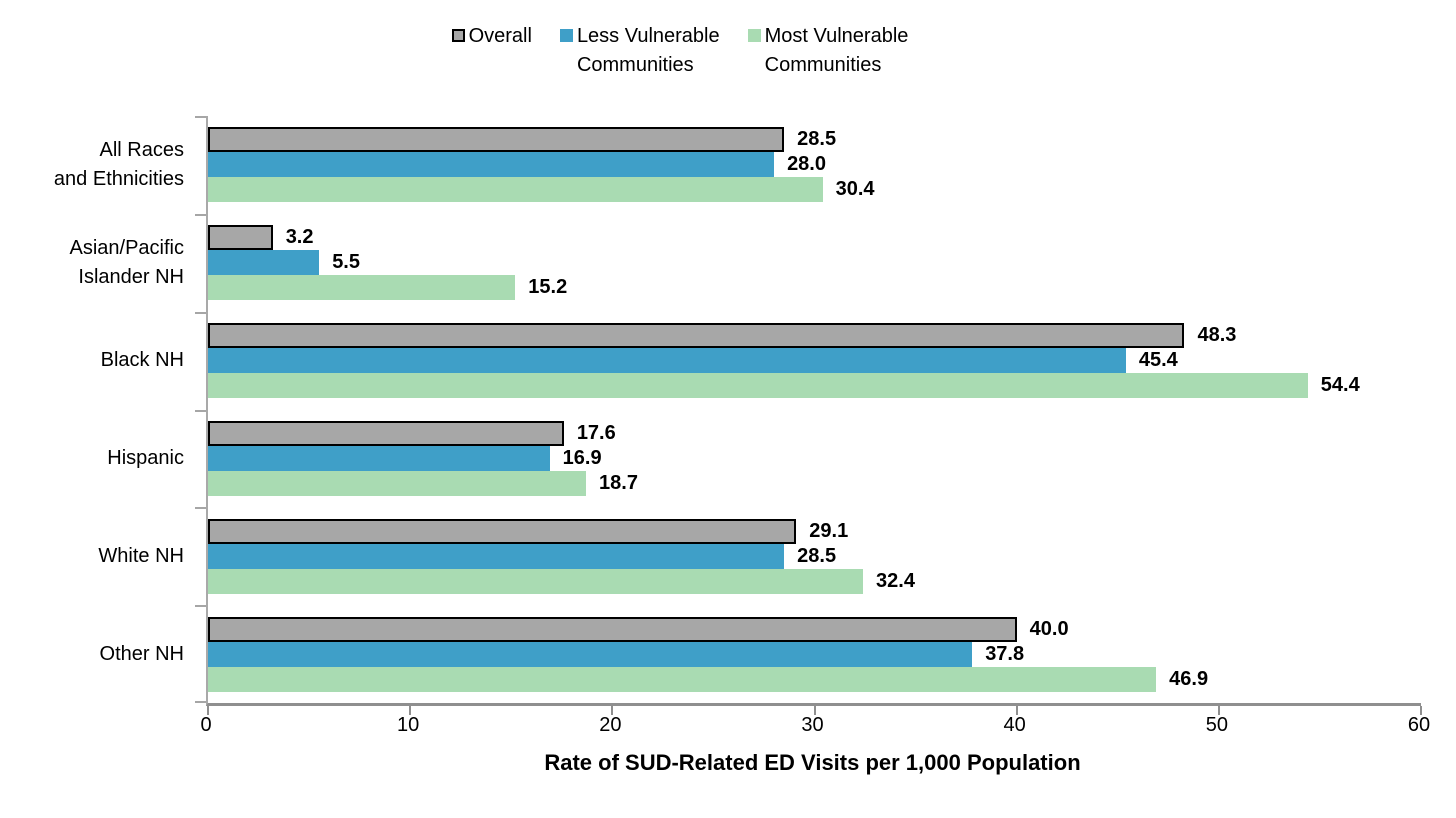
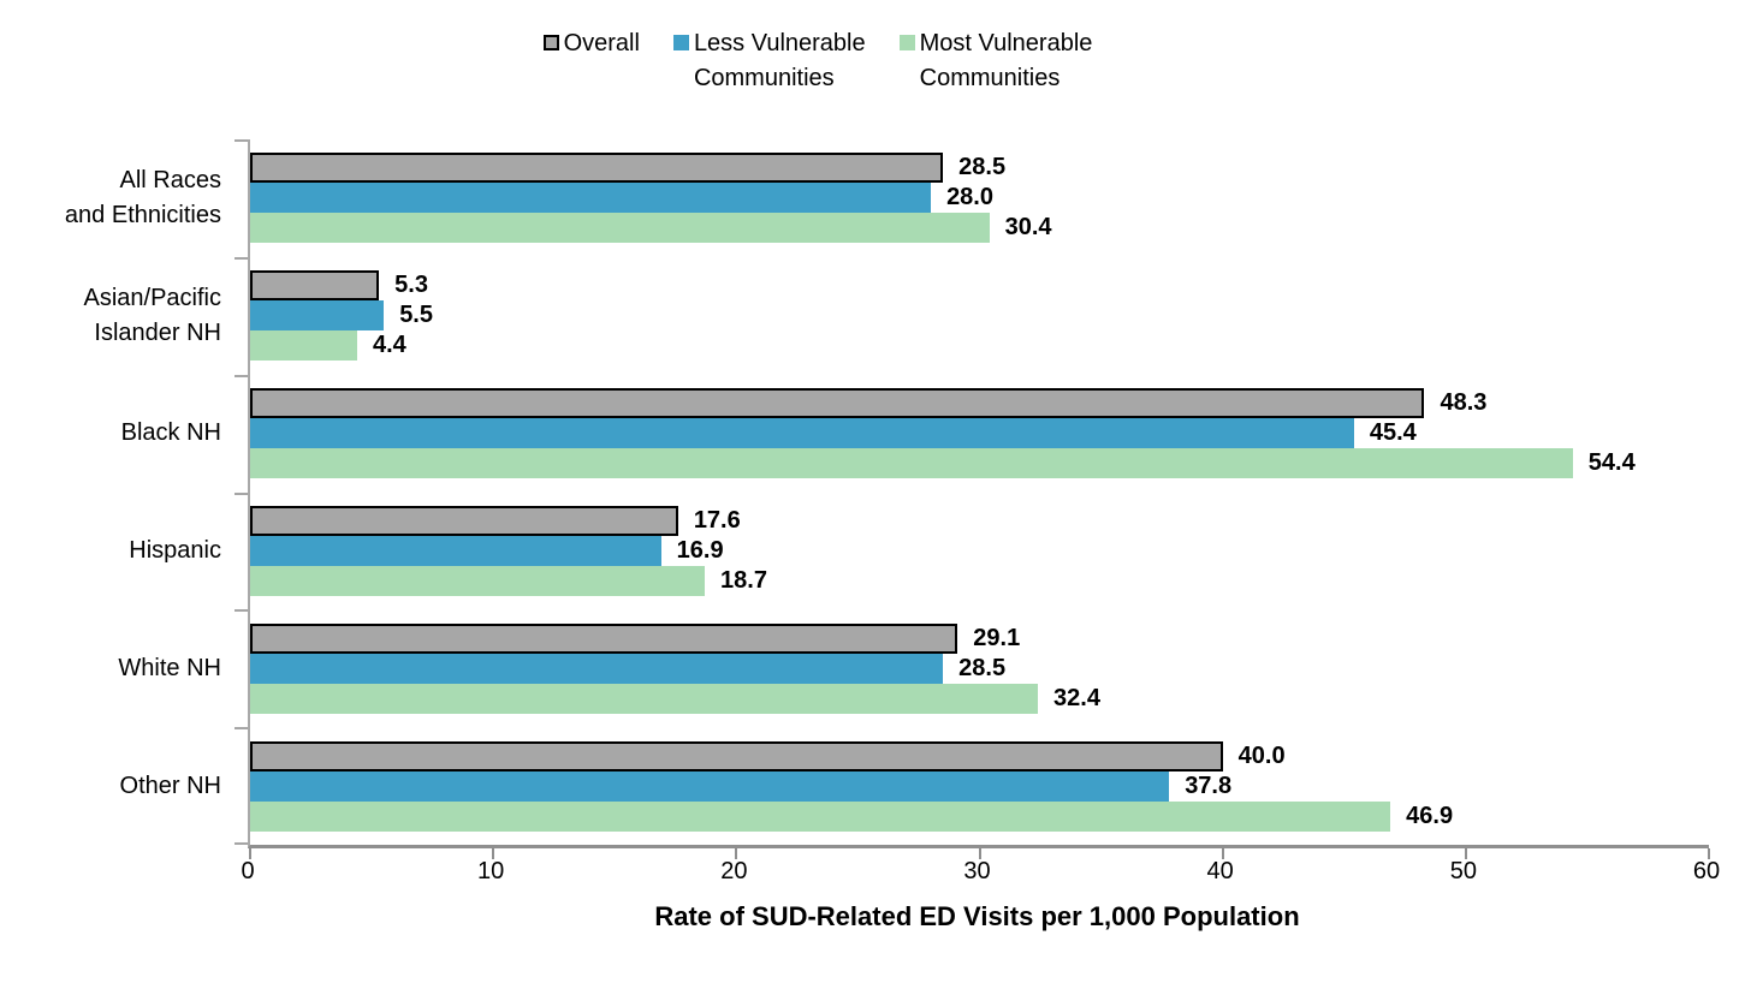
Overall/Asian/Pacific Islander NH: 3.2 -> 5.3
Most Vulnerable Communities/Asian/Pacific Islander NH: 15.2 -> 4.4
